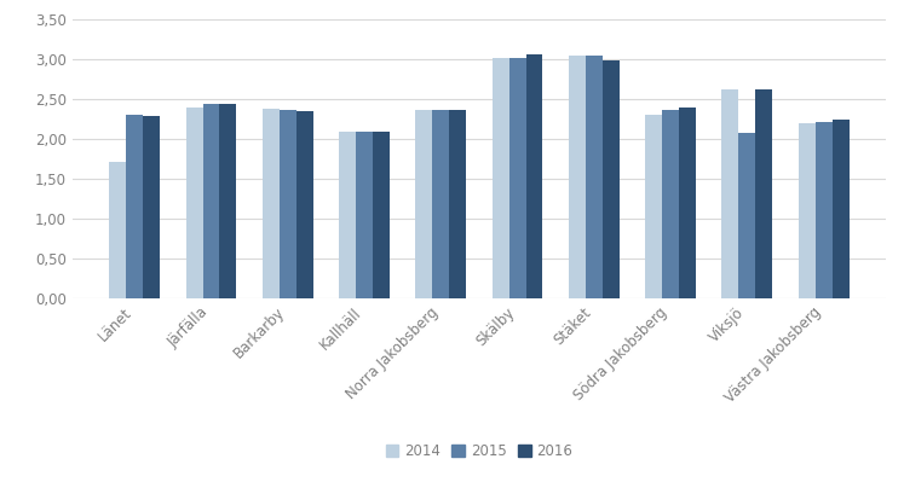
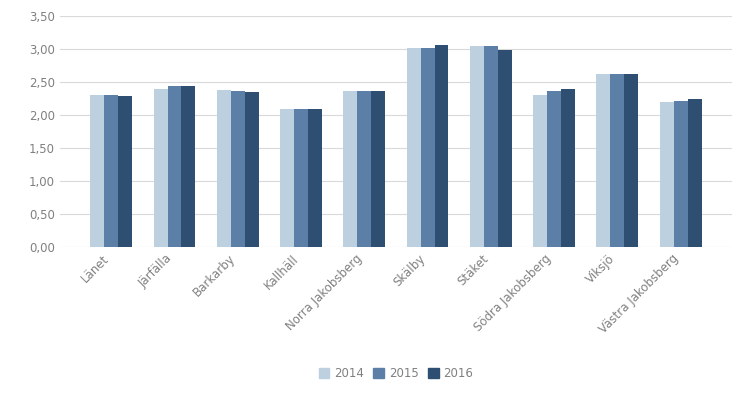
2014/Länet: 1,72 -> 2,30
2015/Viksjö: 2,08 -> 2,62
